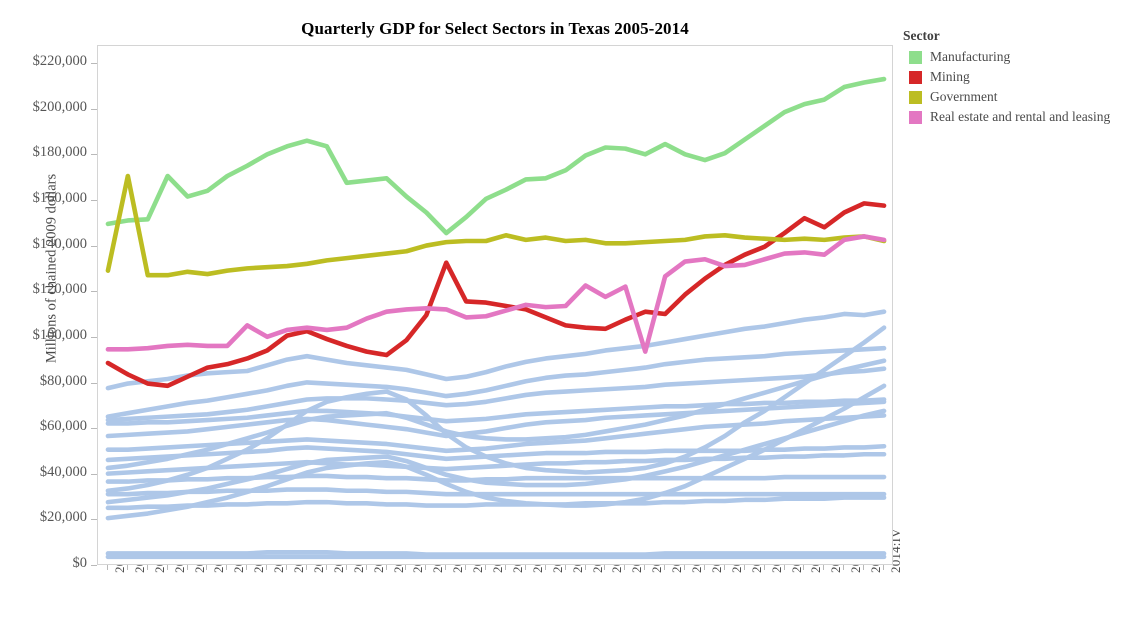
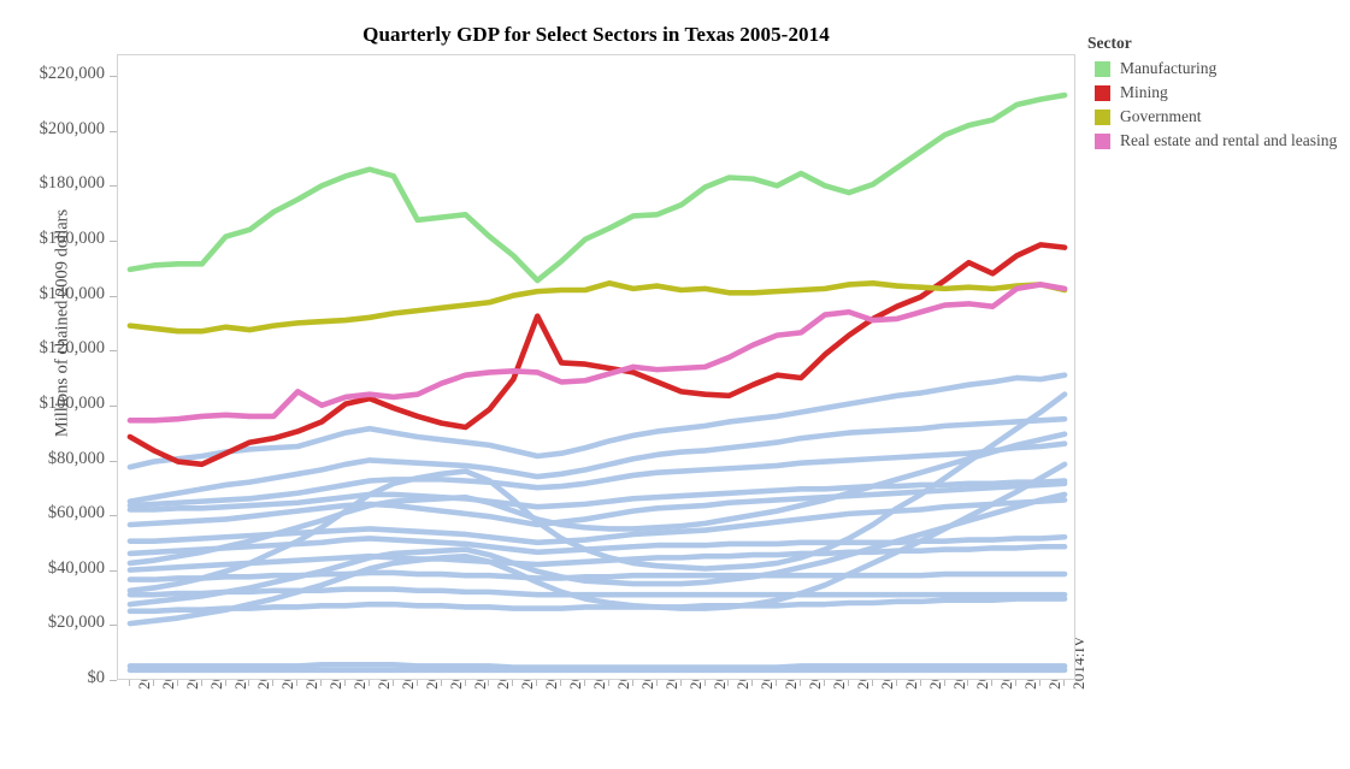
Government/2005:II: $171000 -> $128000
Manufacturing/2005:IV: $171000 -> $152000
Real estate and rental and leasing/2011:I: $123000 -> $114000
Real estate and rental and leasing/2011:IV: $94000 -> $126000
